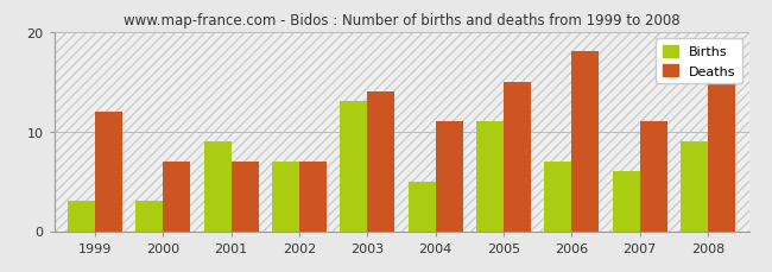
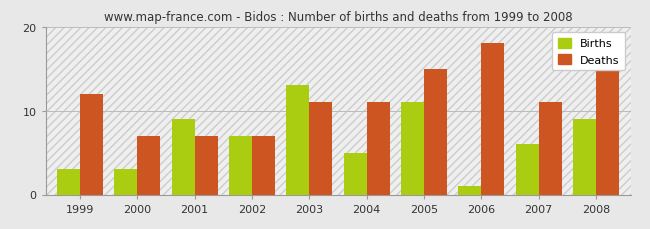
Deaths/2003: 14 -> 11
Births/2006: 7 -> 1
